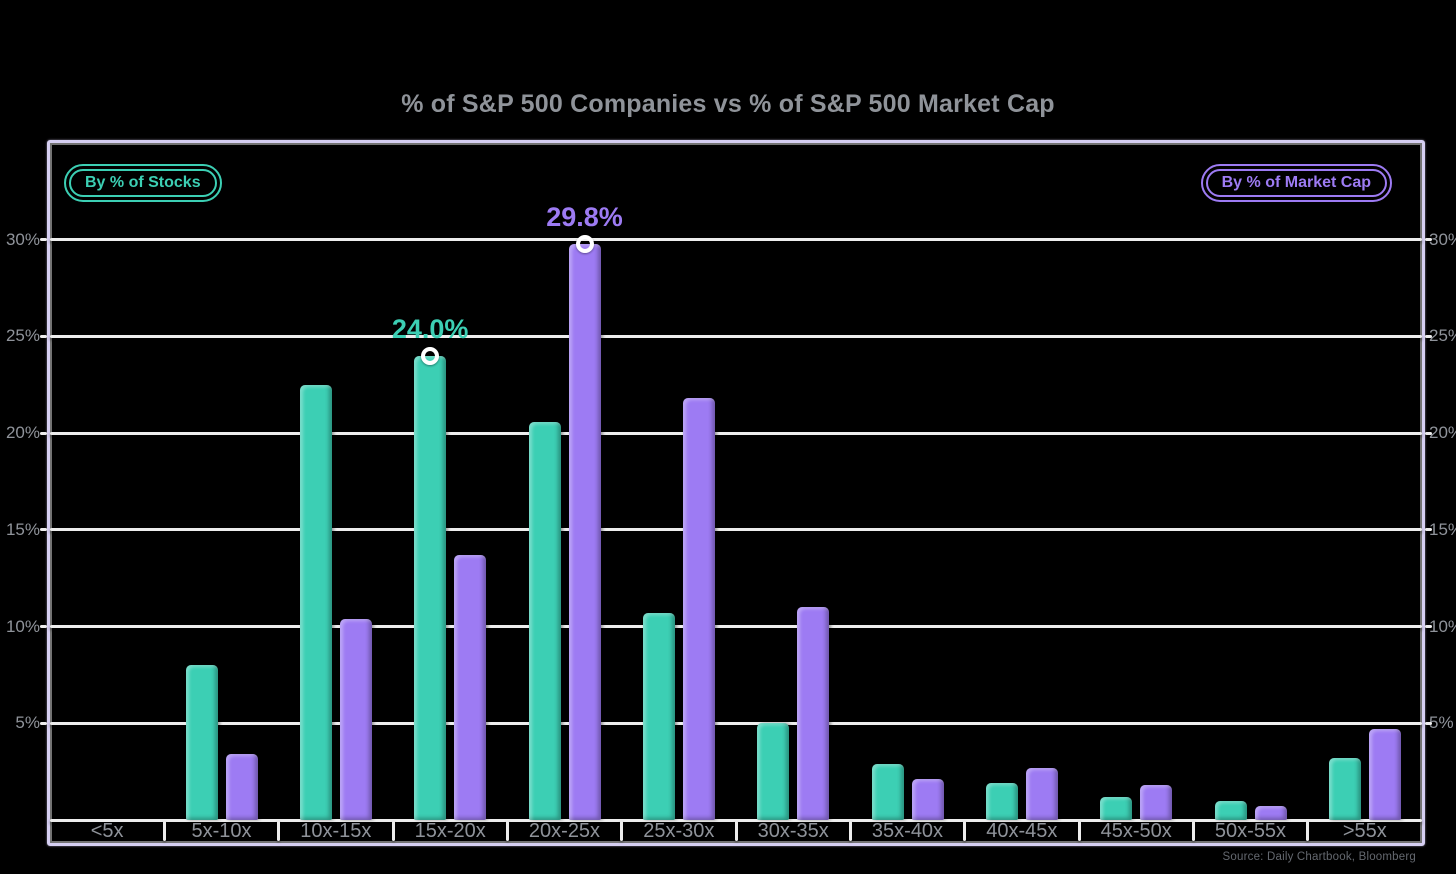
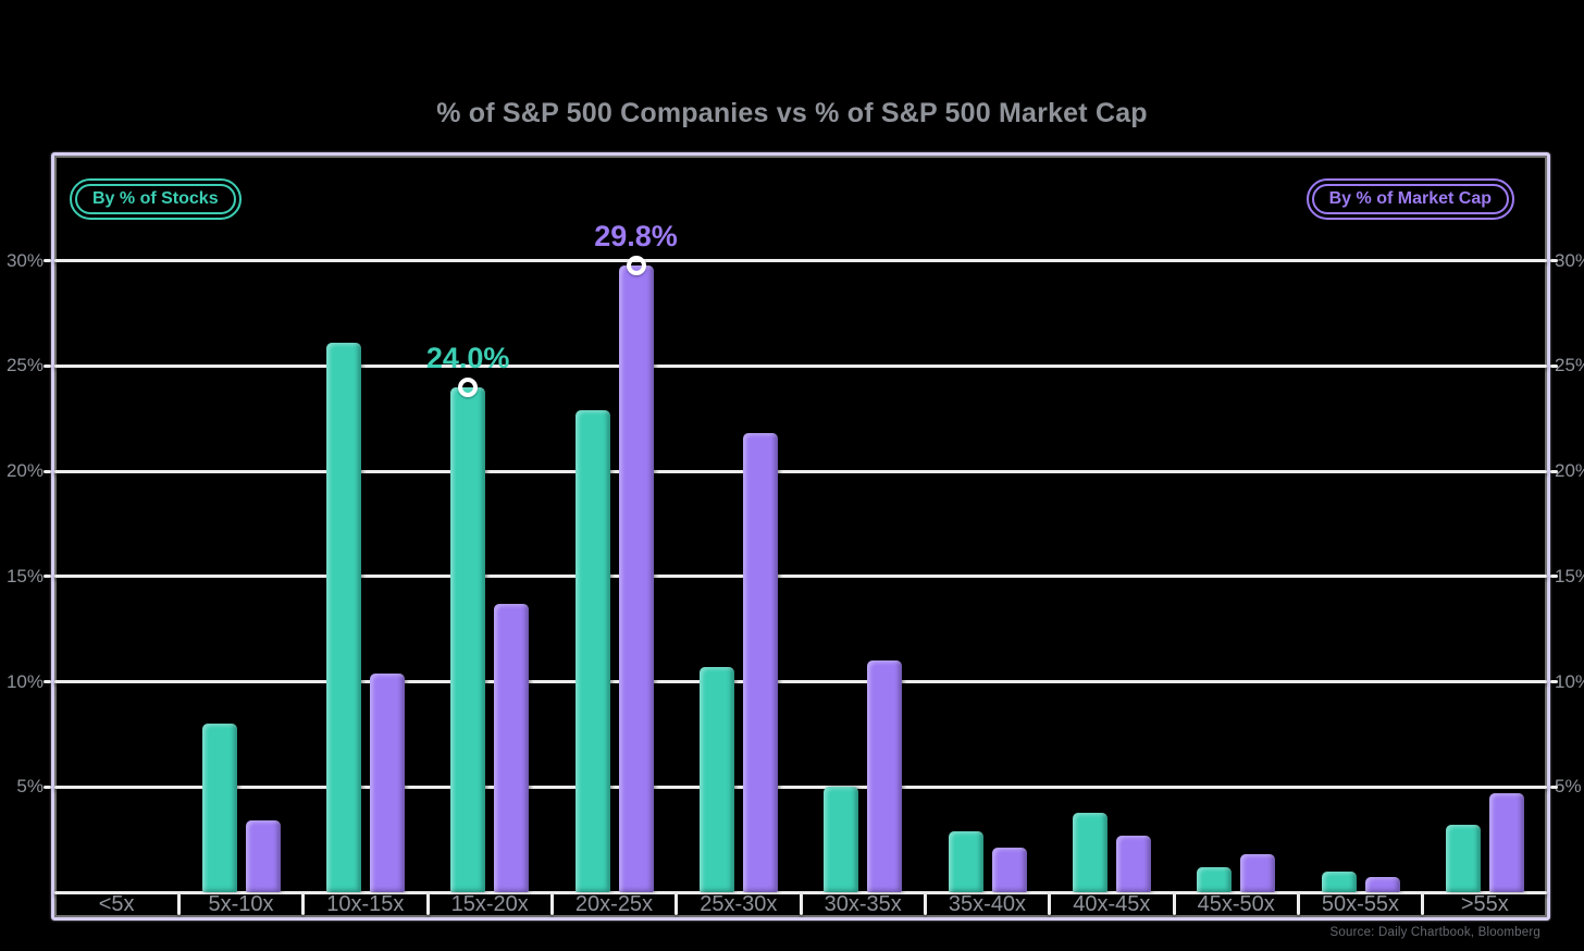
By % of Stocks/10x-15x: 22.5% -> 26.1%
By % of Stocks/20x-25x: 20.6% -> 22.9%
By % of Stocks/40x-45x: 1.9% -> 3.8%
